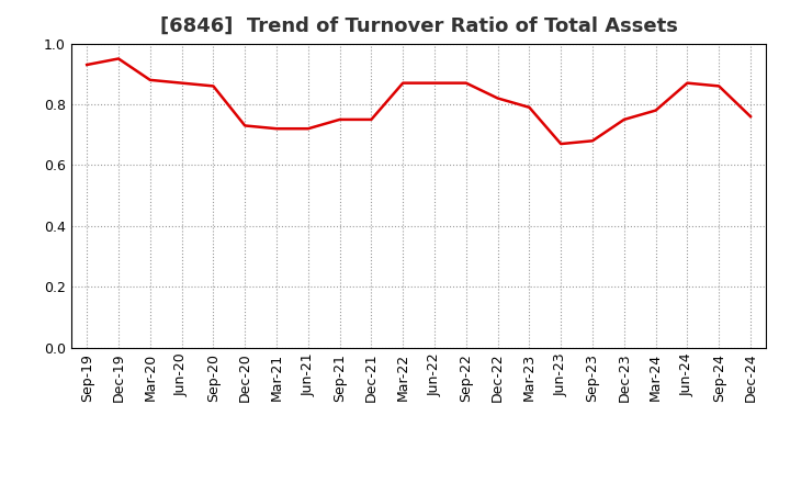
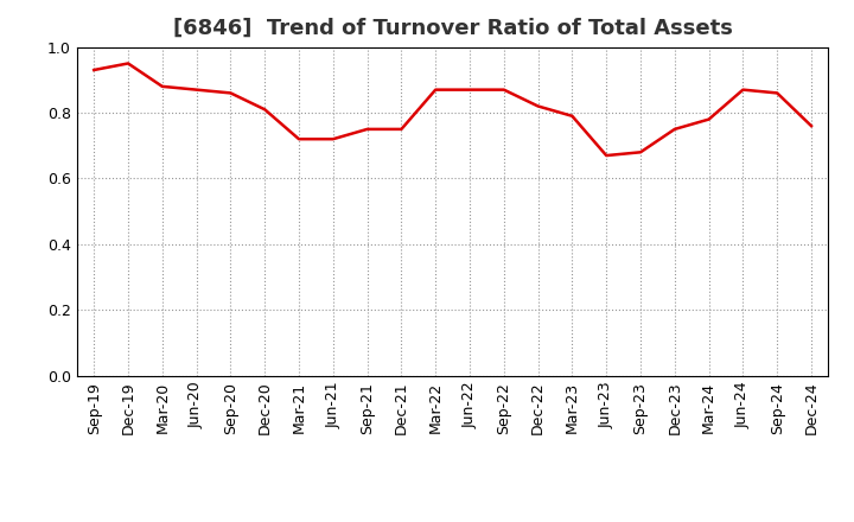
Dec-20: 0.73 -> 0.81
